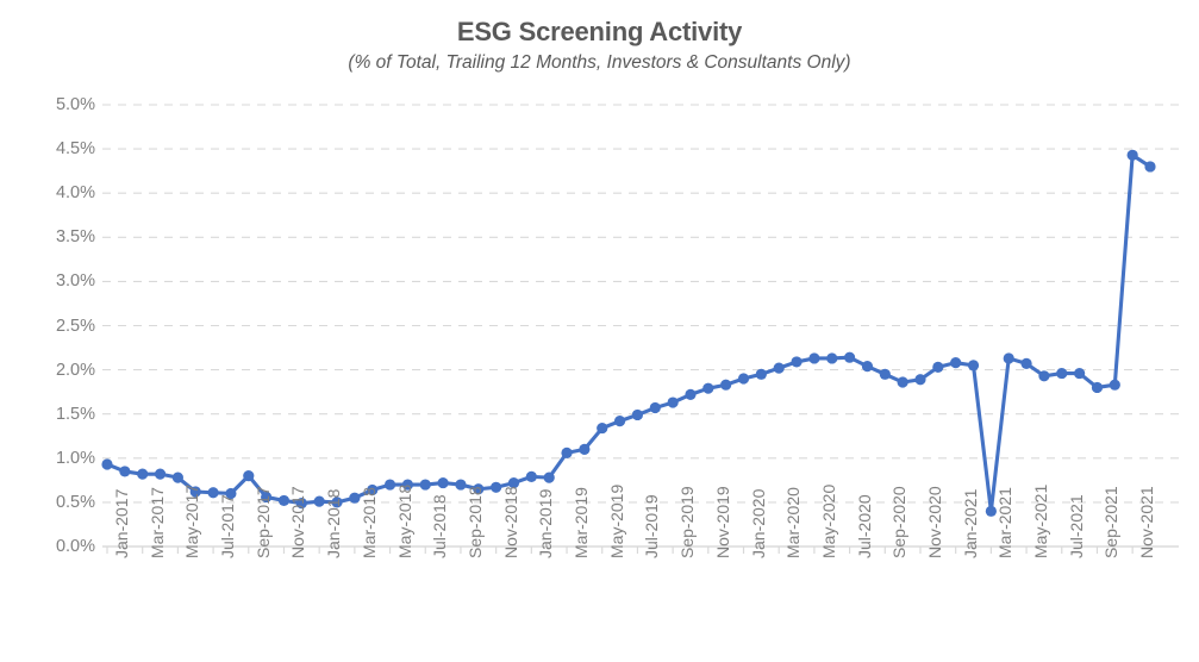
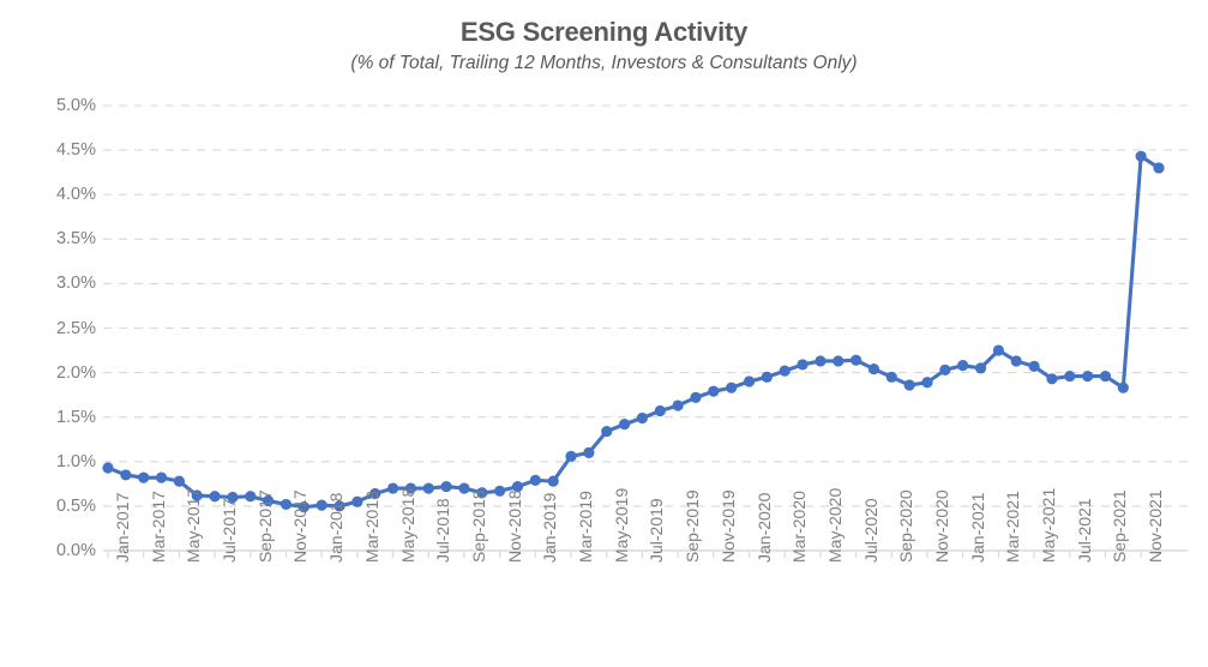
Sep-2017: 0.8% -> 0.6%
Mar-2021: 0.4% -> 2.2%
Sep-2021: 1.8% -> 2.0%
